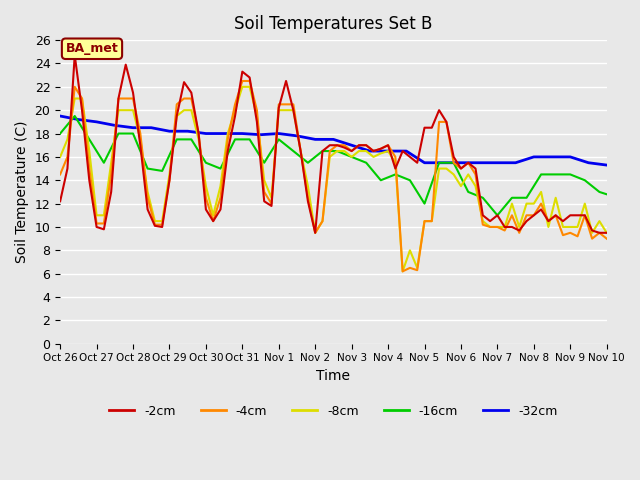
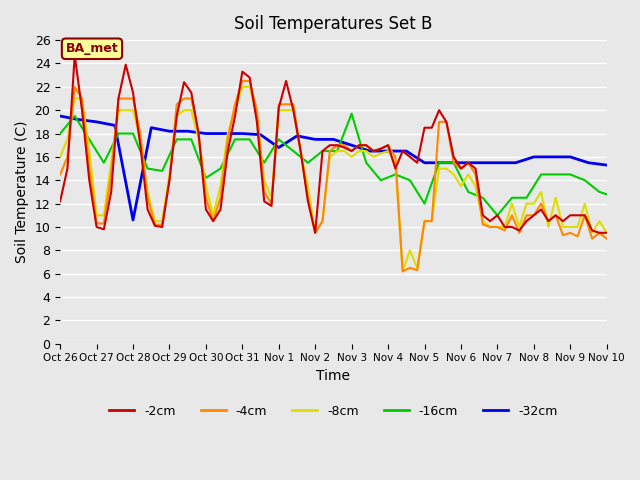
-32cm/Oct 28: 18.5 -> 10.6
-16cm/Oct 30: 15.5 -> 14.2
-32cm/Nov 1: 18.0 -> 16.8
-16cm/Nov 3: 16.0 -> 19.7
